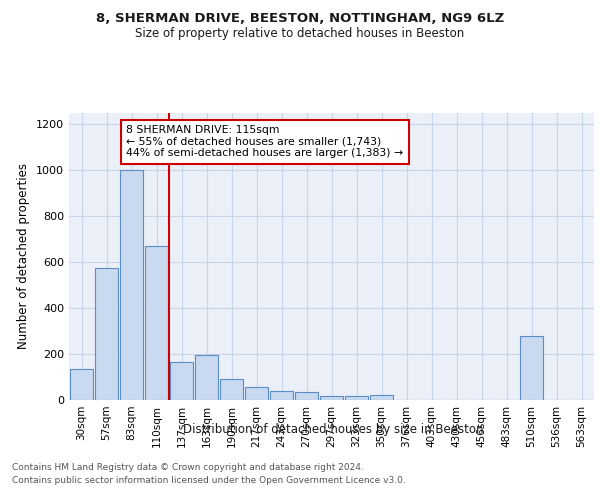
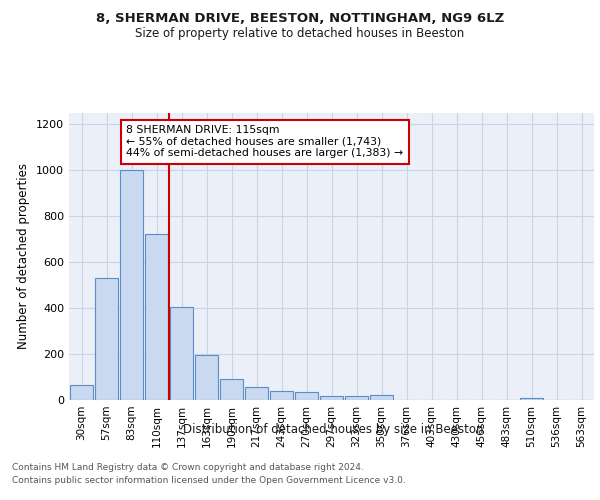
30sqm: 135 -> 65
57sqm: 575 -> 530
110sqm: 670 -> 720
137sqm: 165 -> 405
510sqm: 280 -> 9
